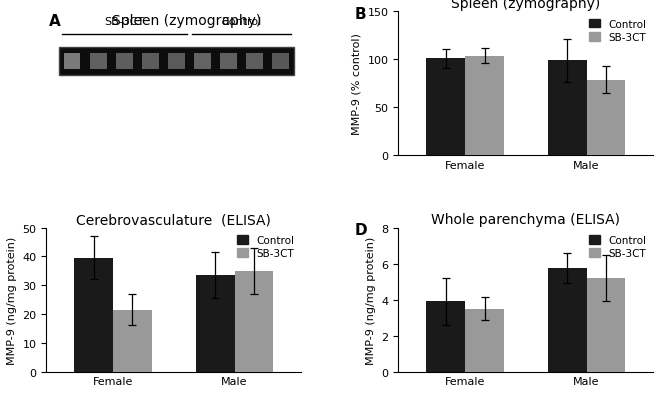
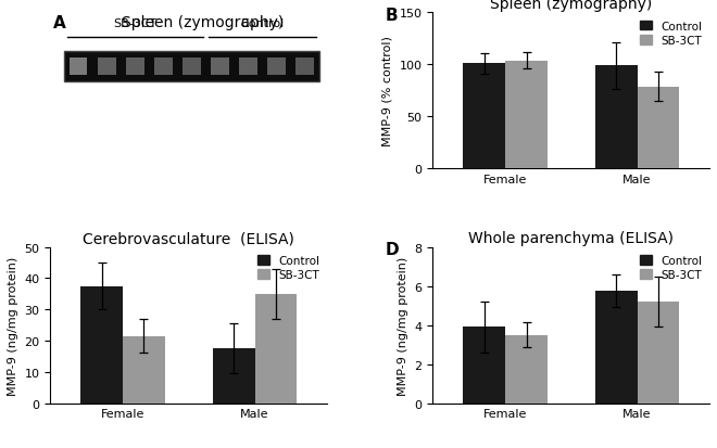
Cerebrovasculature (ELISA)/Control/Female: 39.5 -> 37.5
Cerebrovasculature (ELISA)/Control/Male: 33.5 -> 17.5
